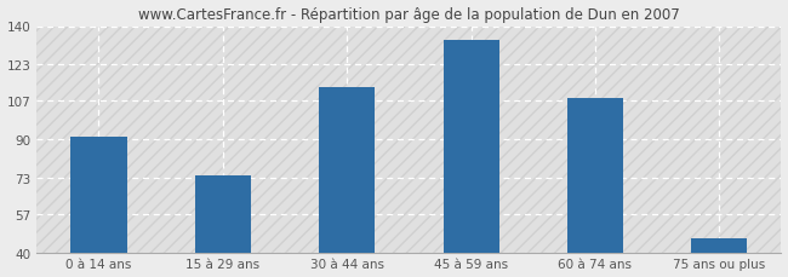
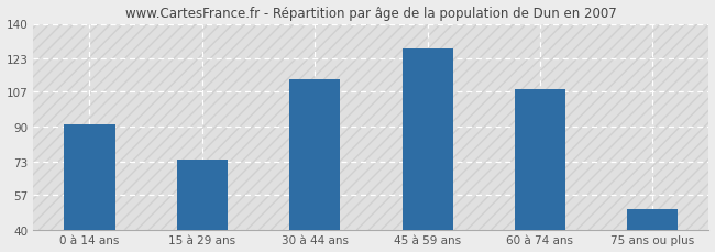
45 à 59 ans: 134 -> 128
75 ans ou plus: 46 -> 50
